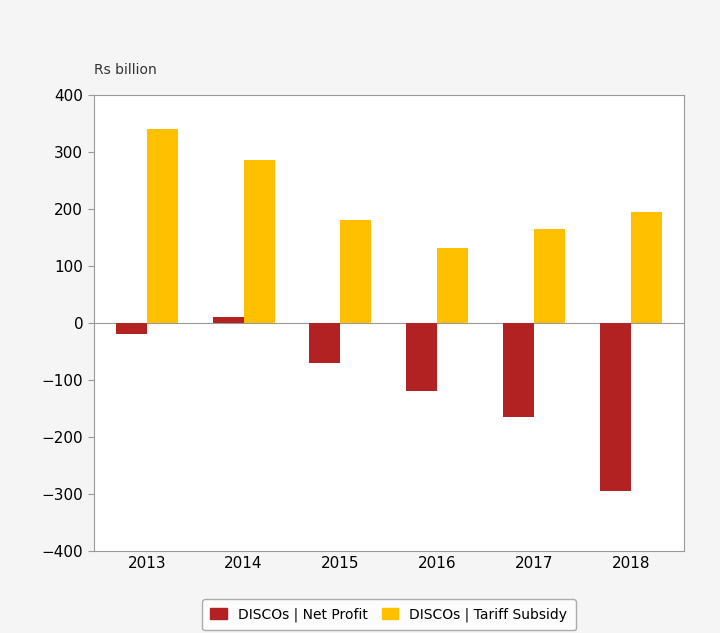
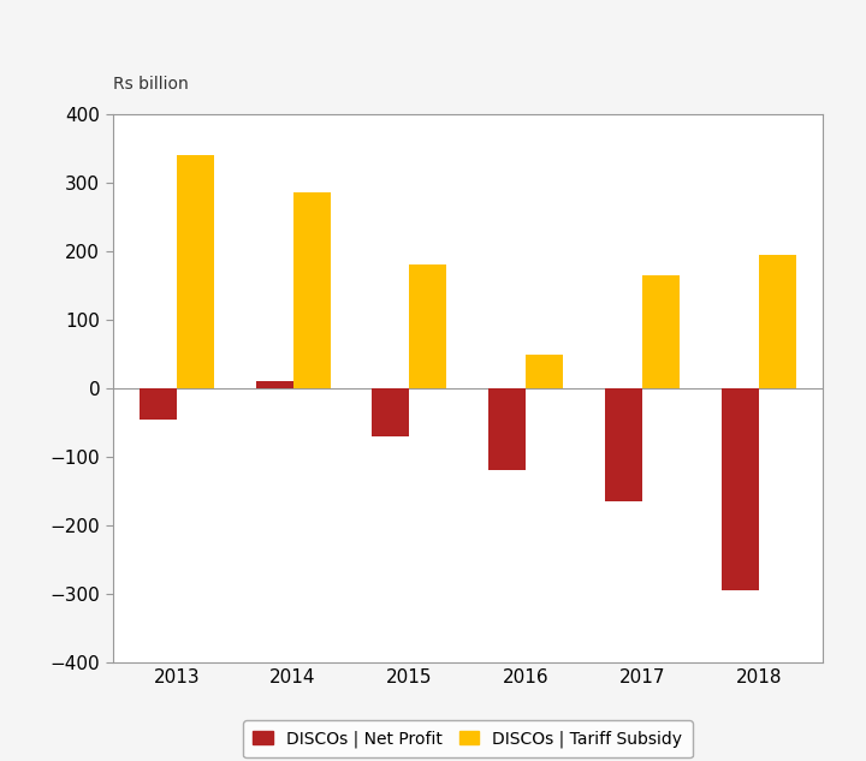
DISCOs | Net Profit/2013: -20 -> -46
DISCOs | Tariff Subsidy/2016: 132 -> 48
